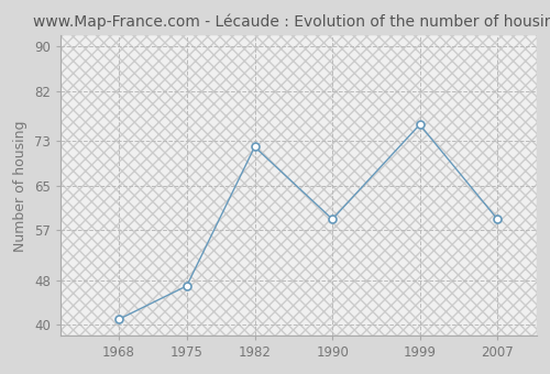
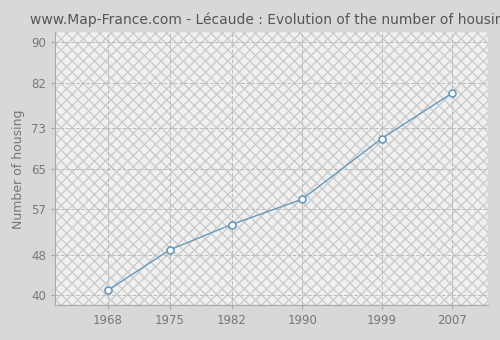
1975: 47 -> 49
1982: 72 -> 54
1999: 76 -> 71
2007: 59 -> 80
